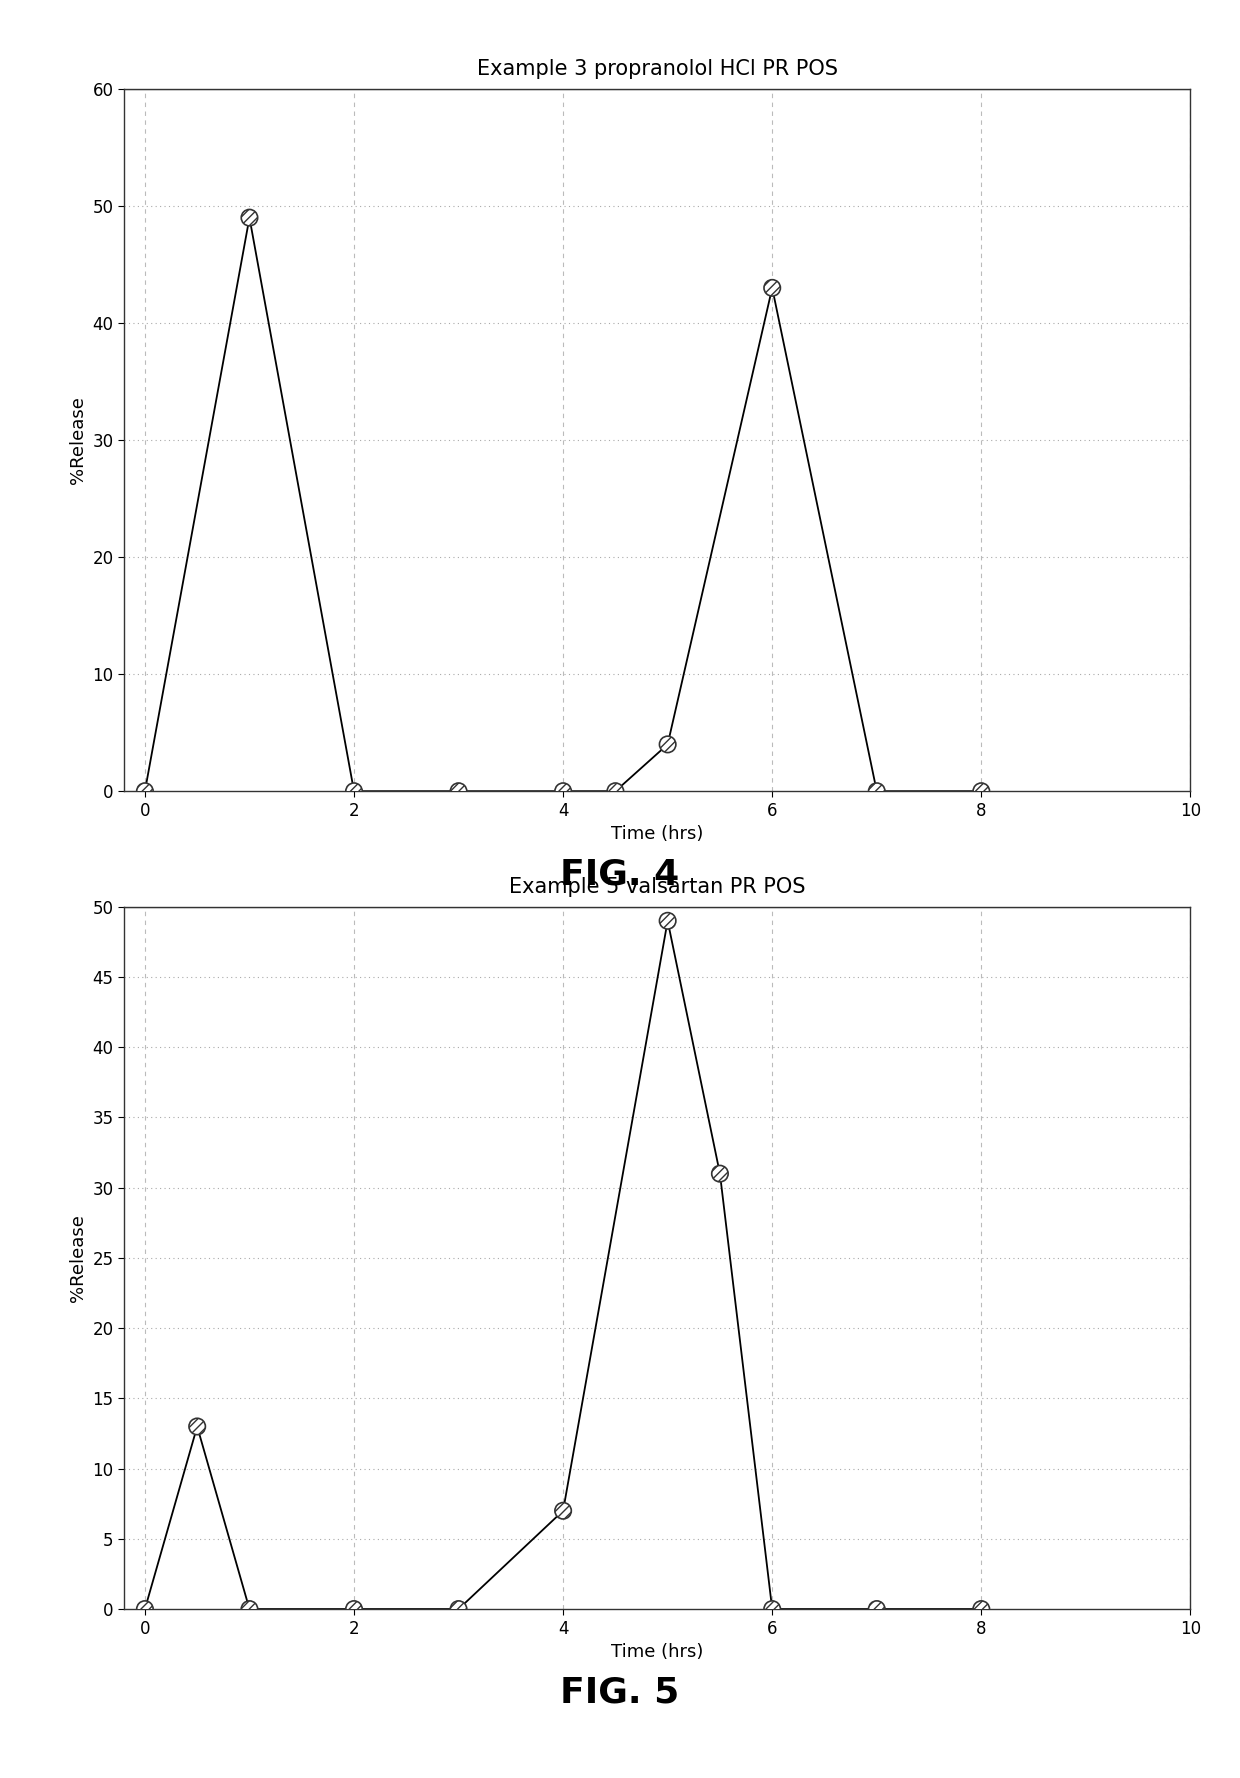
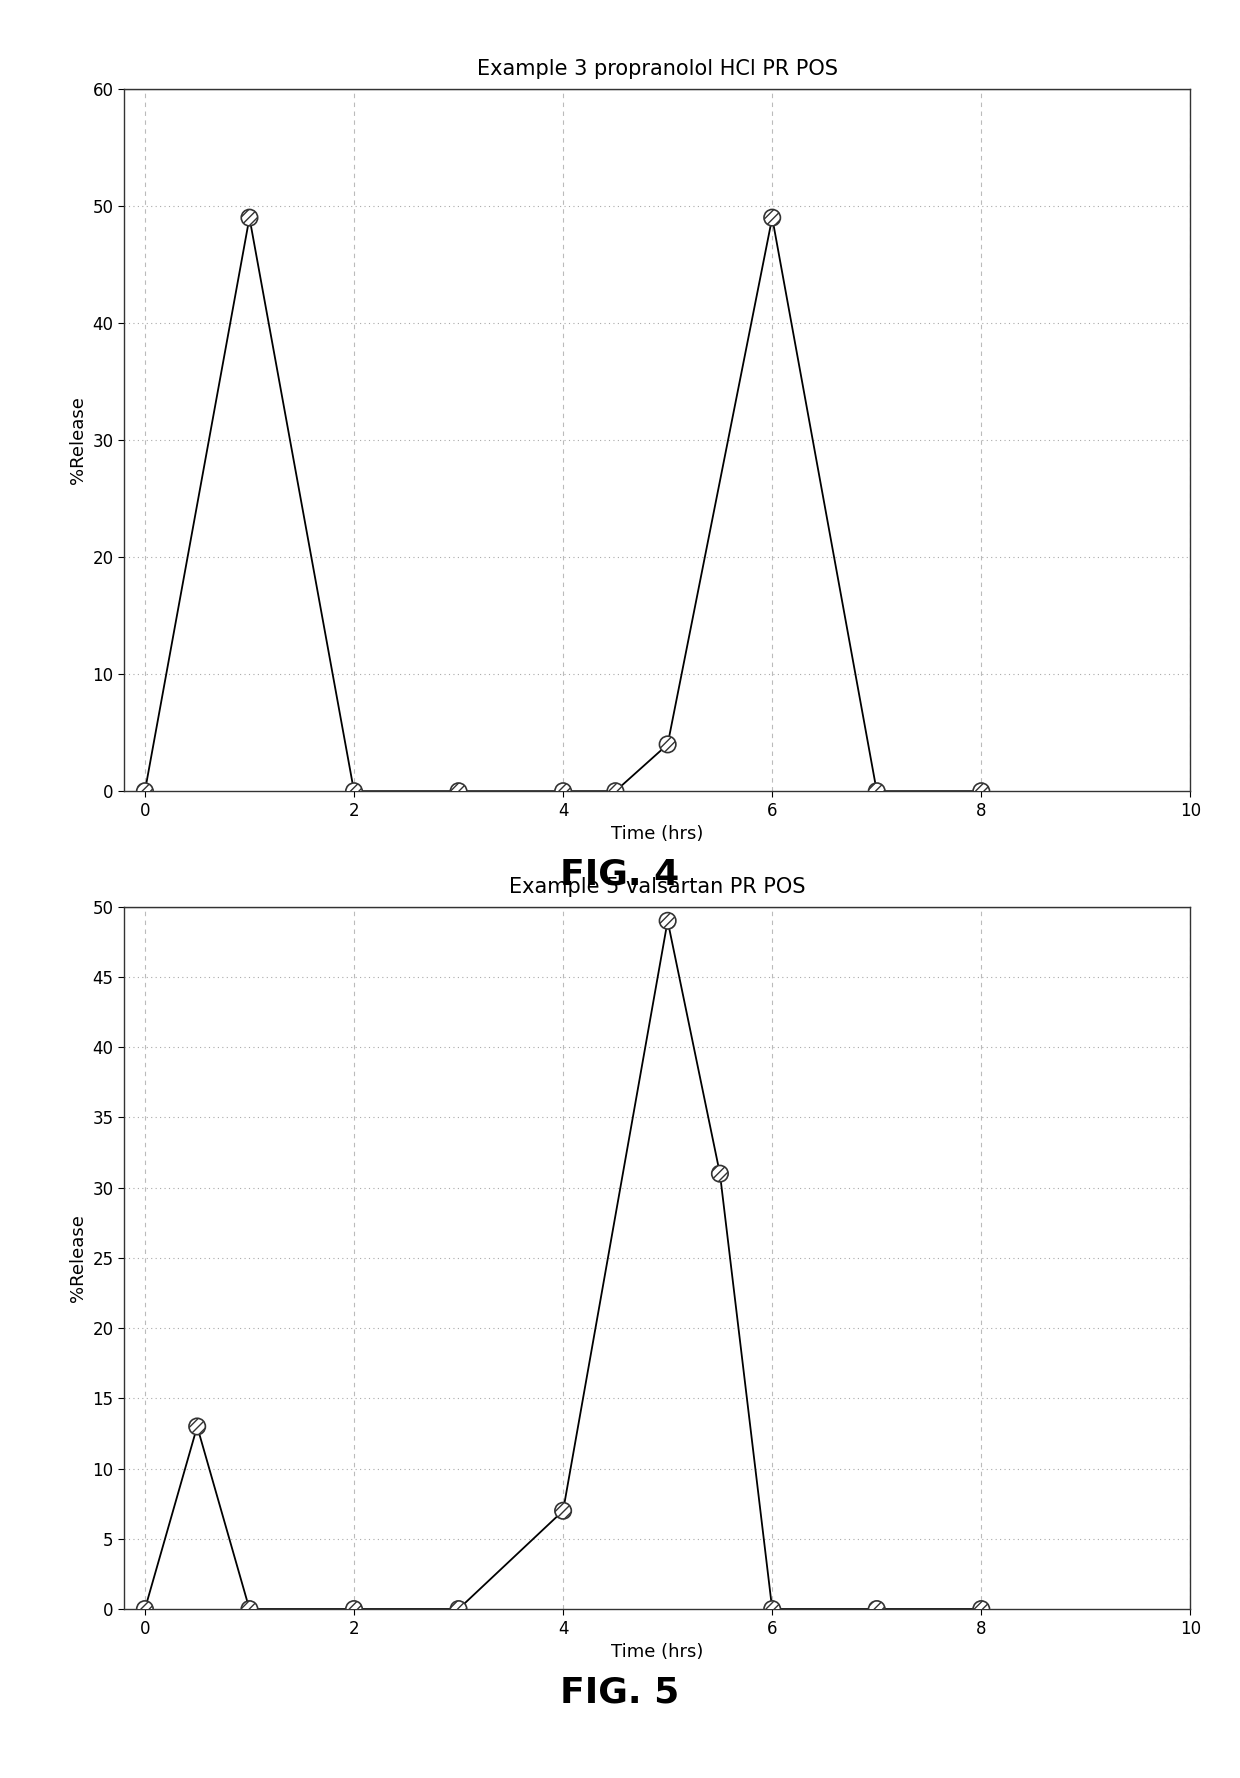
Example 3 propranolol HCl PR POS/6: 43 -> 49
